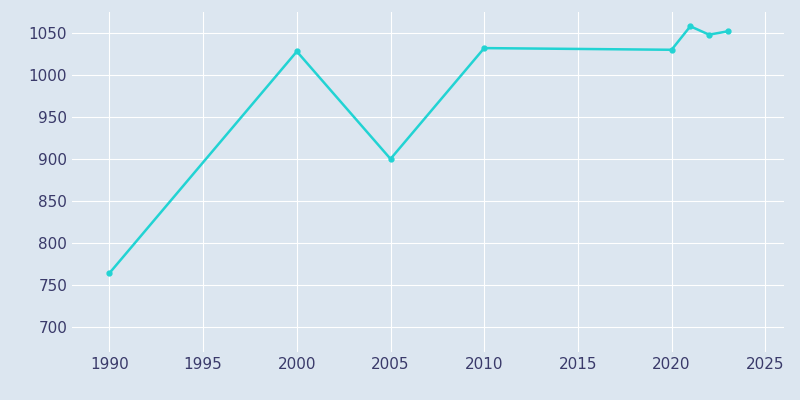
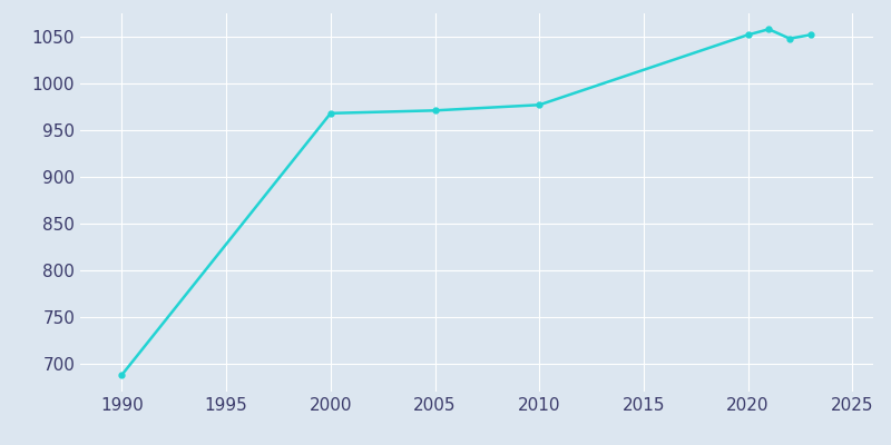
1990: 764 -> 688
2000: 1028 -> 968
2005: 900 -> 971
2010: 1032 -> 977
2020: 1030 -> 1052
